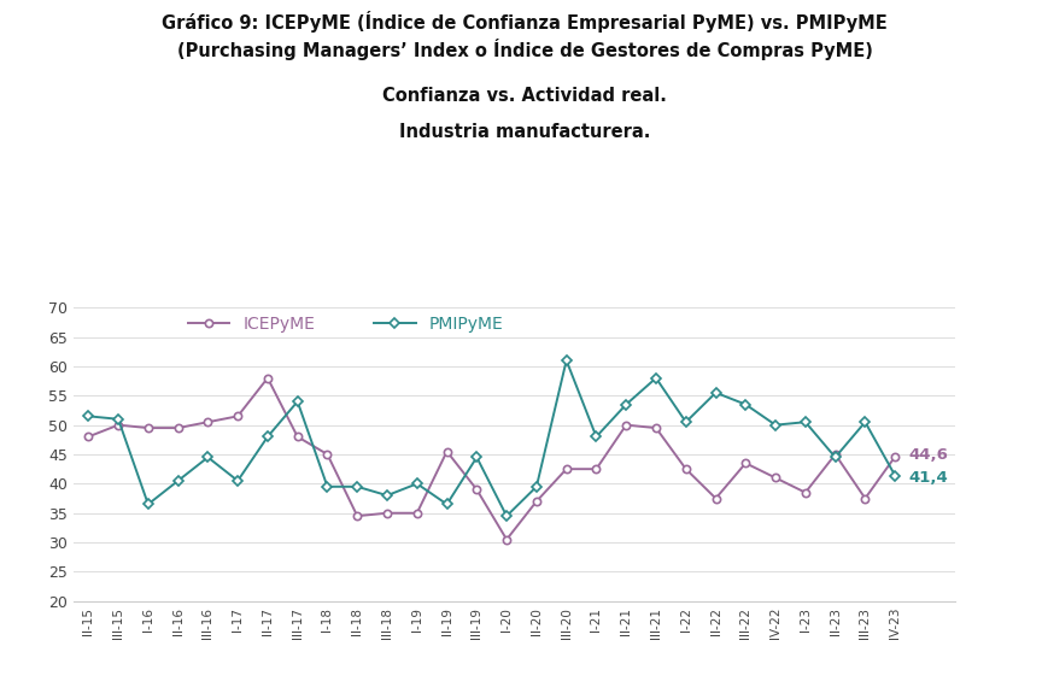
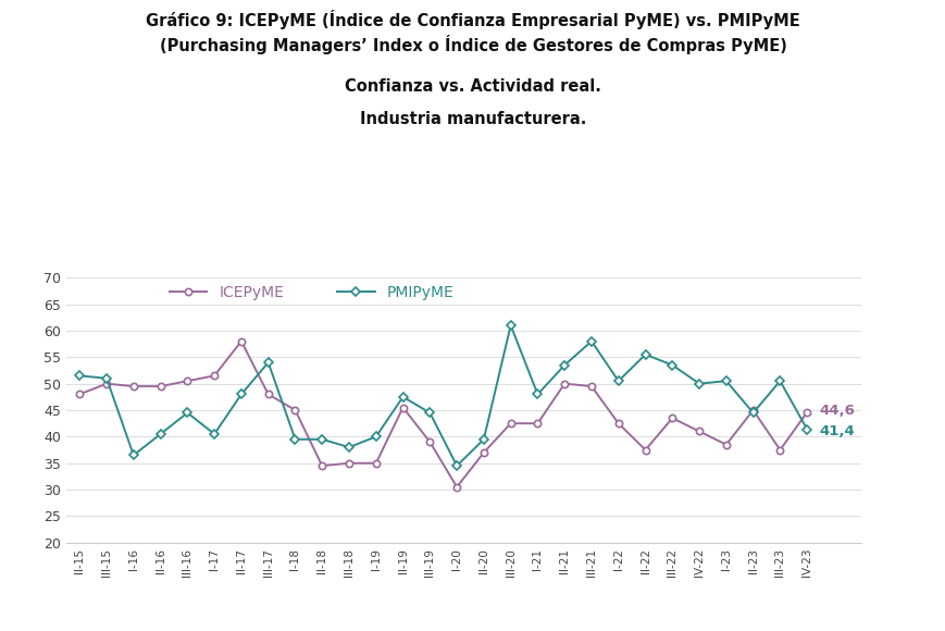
PMIPyME/II-19: 36.5 -> 47.5
